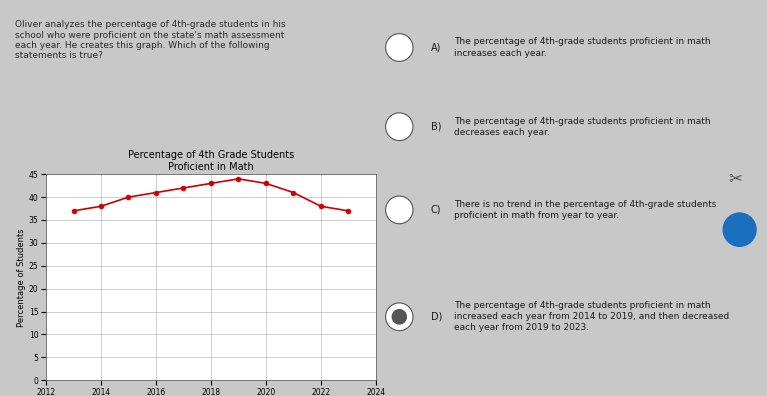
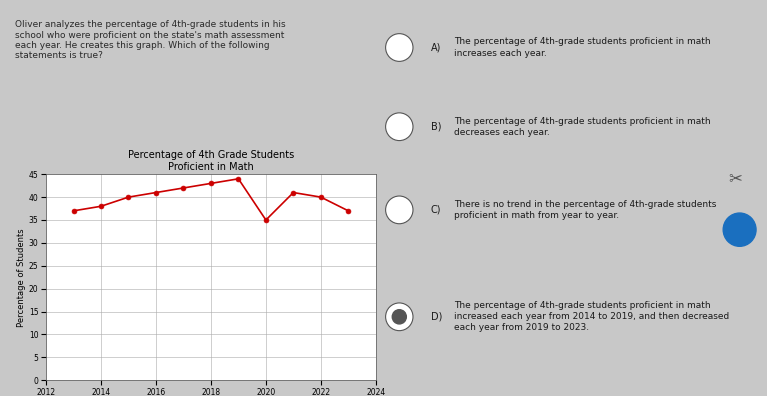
2020: 43 -> 35
2022: 38 -> 40
